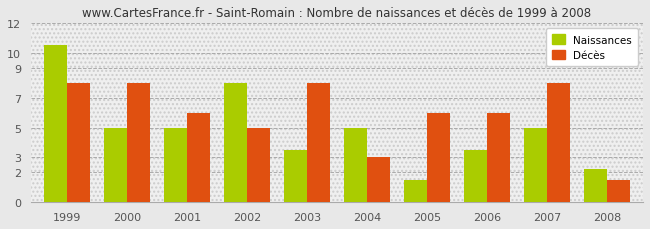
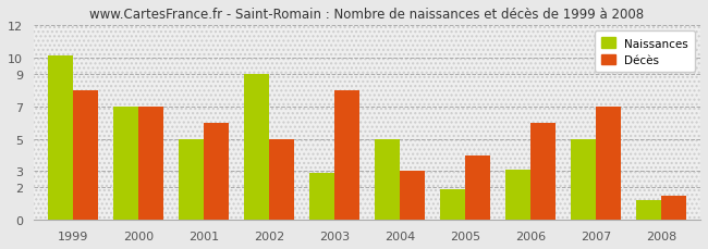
Naissances/1999: 10.5 -> 10.1
Naissances/2000: 5.0 -> 7.0
Décès/2000: 8.0 -> 7.0
Naissances/2002: 8.0 -> 9.0
Naissances/2003: 3.5 -> 2.9
Naissances/2005: 1.5 -> 1.9
Décès/2005: 6.0 -> 4.0
Naissances/2006: 3.5 -> 3.1
Décès/2007: 8.0 -> 7.0
Naissances/2008: 2.2 -> 1.2
